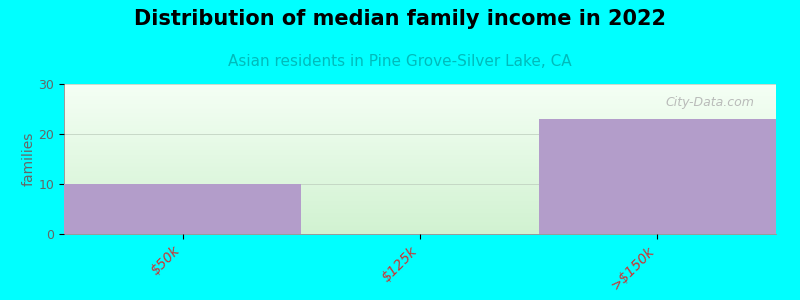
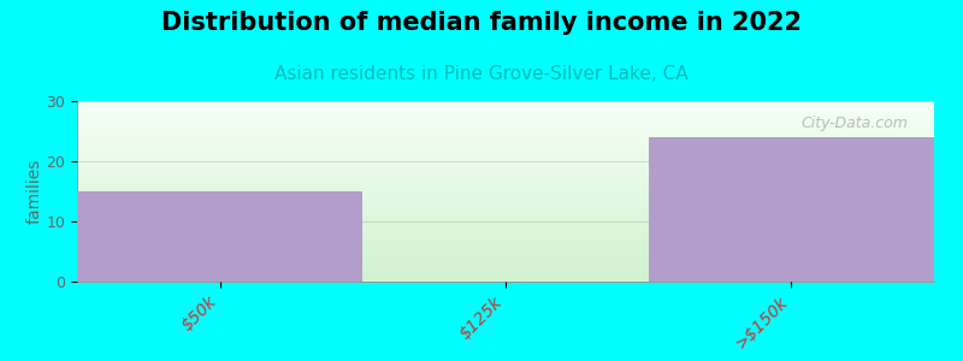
$50k: 10 -> 15
>$150k: 23 -> 24
